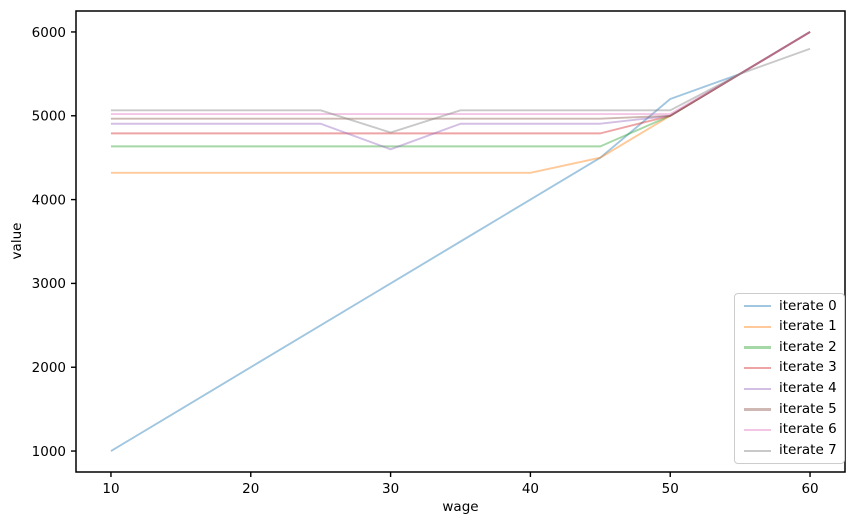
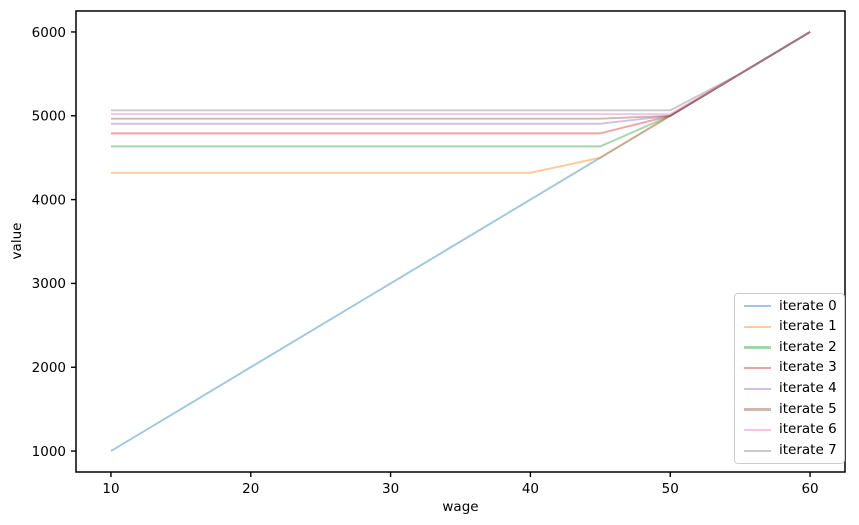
iterate 4/30: 4600 -> 4900
iterate 7/30: 4800 -> 5100
iterate 0/50: 5200 -> 5000
iterate 7/60: 5800 -> 6000
